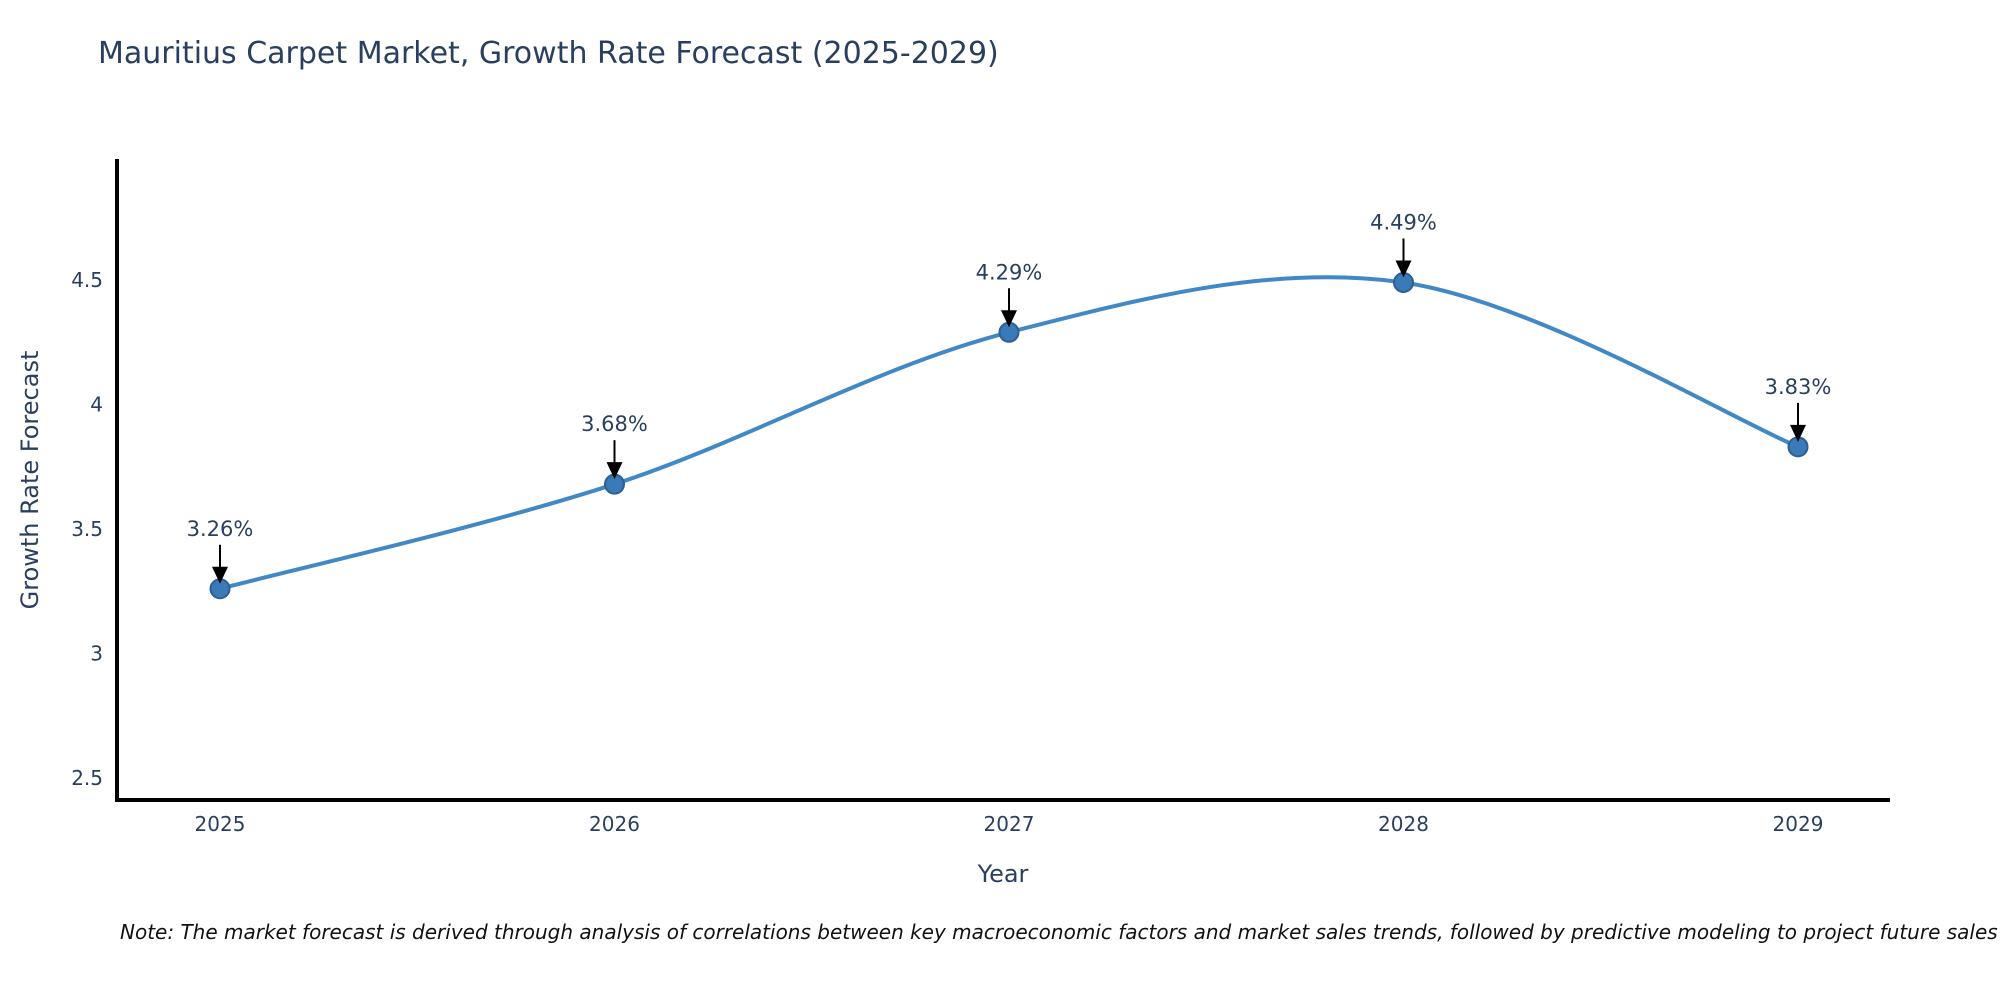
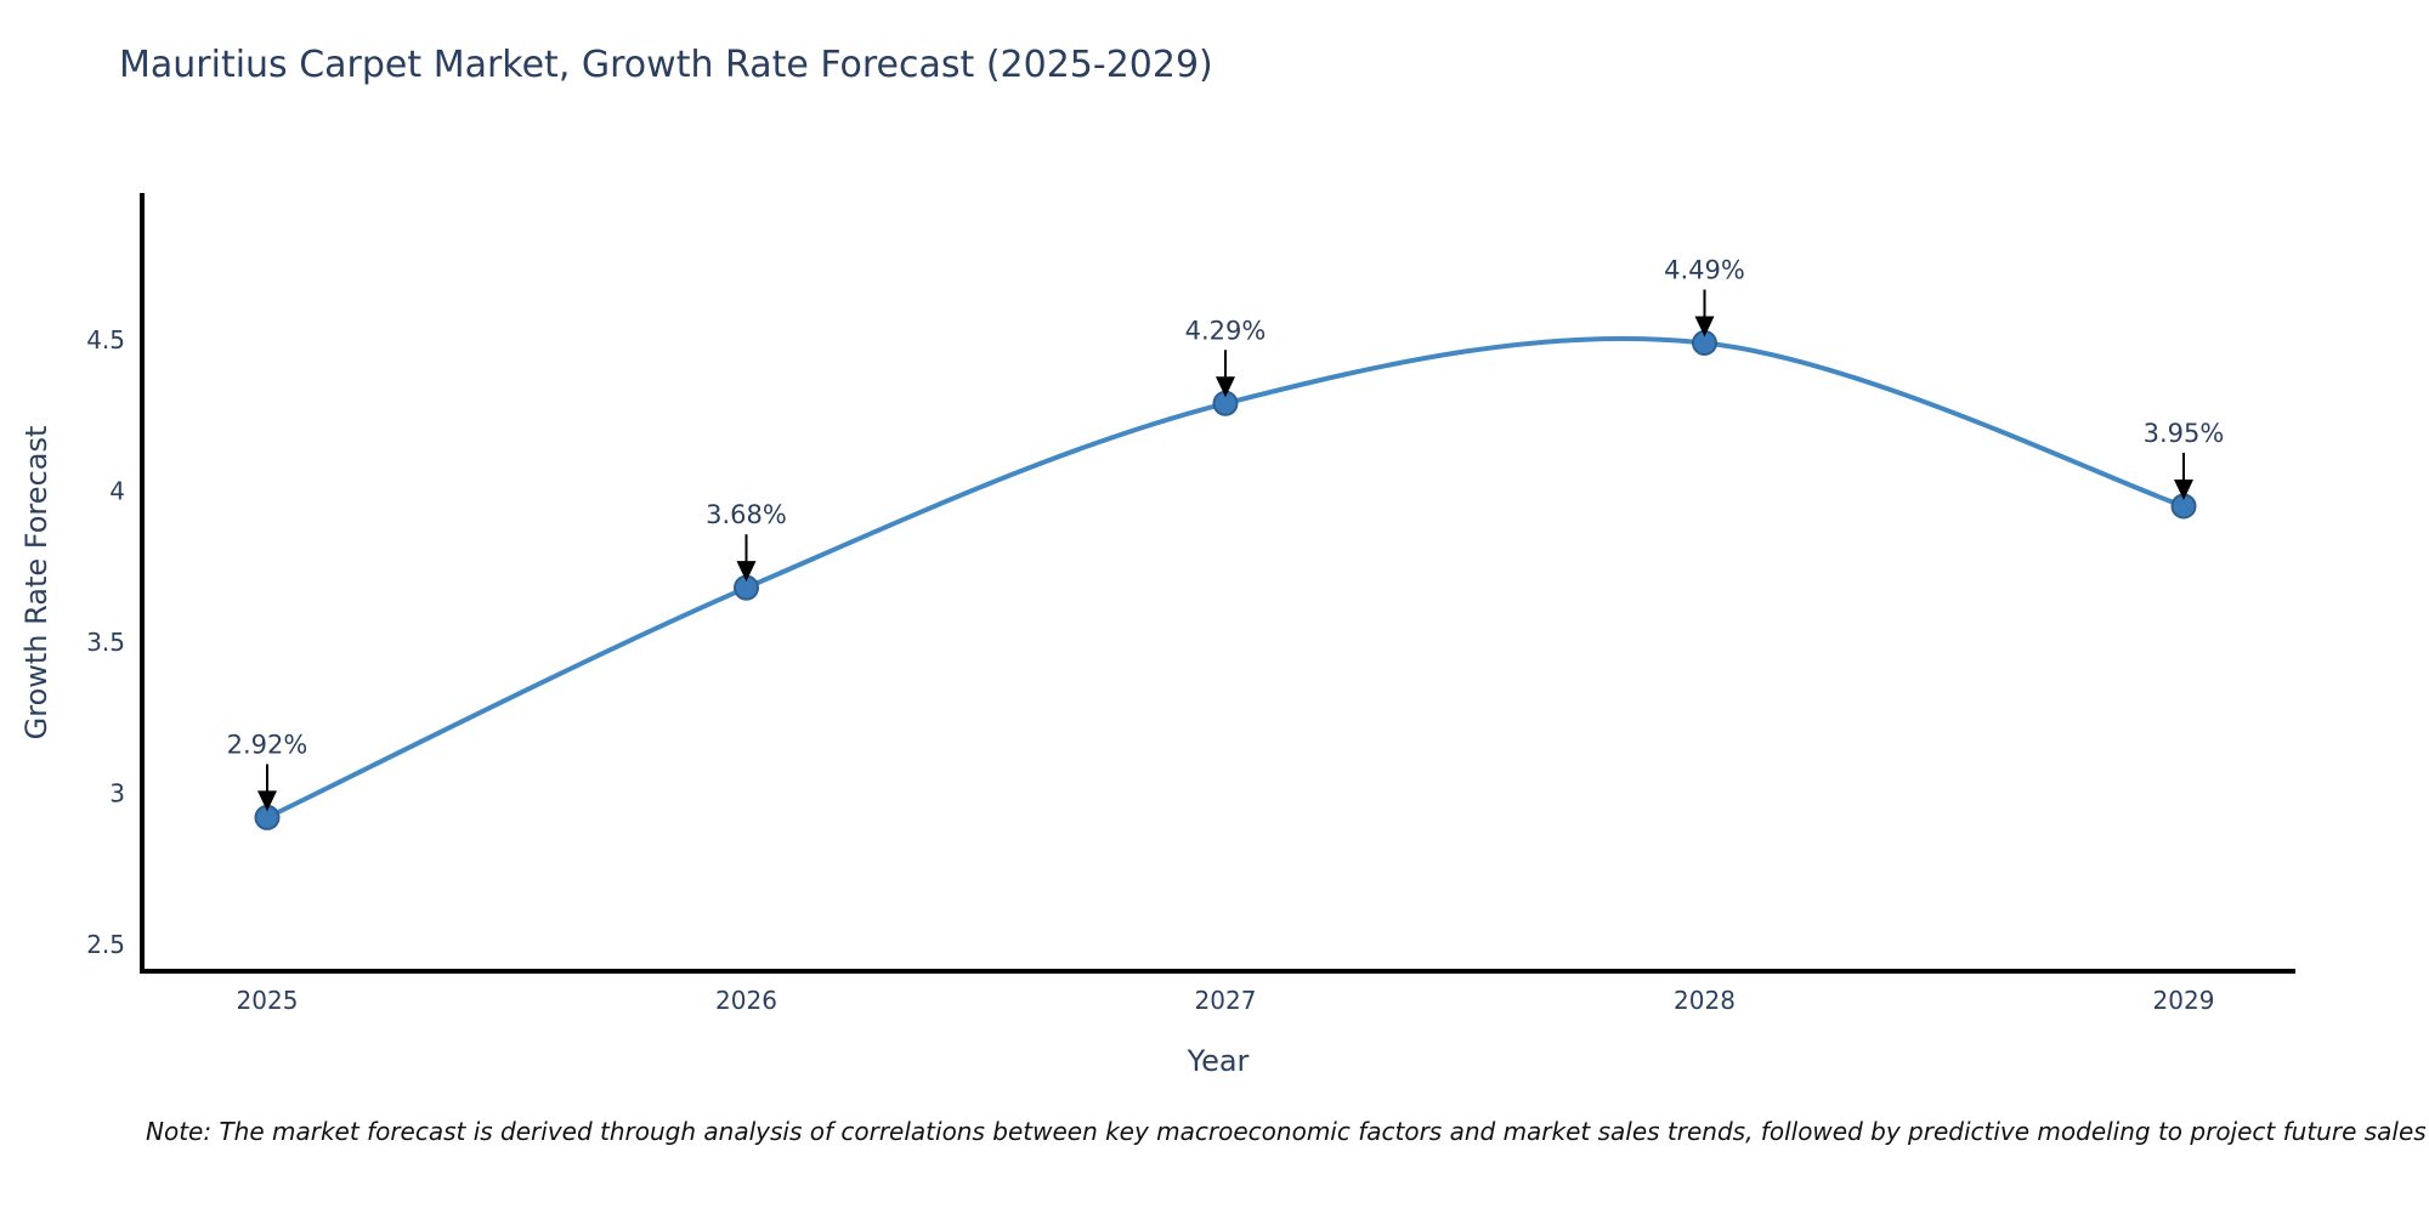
2025: 3.26% -> 2.92%
2029: 3.83% -> 3.95%
